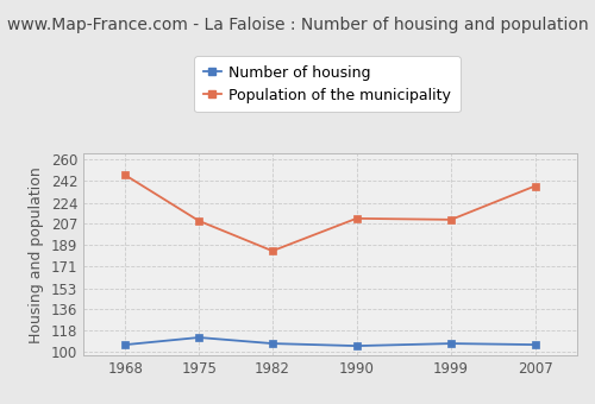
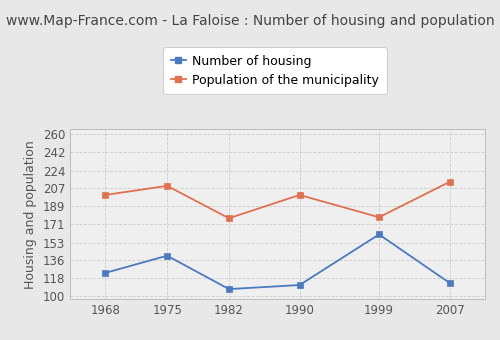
Number of housing/1968: 106 -> 123
Population of the municipality/1968: 247 -> 200
Number of housing/1975: 112 -> 140
Population of the municipality/1982: 184 -> 177
Number of housing/1990: 105 -> 111
Population of the municipality/1990: 211 -> 200
Number of housing/1999: 107 -> 161
Population of the municipality/1999: 210 -> 178
Number of housing/2007: 106 -> 113
Population of the municipality/2007: 238 -> 213
